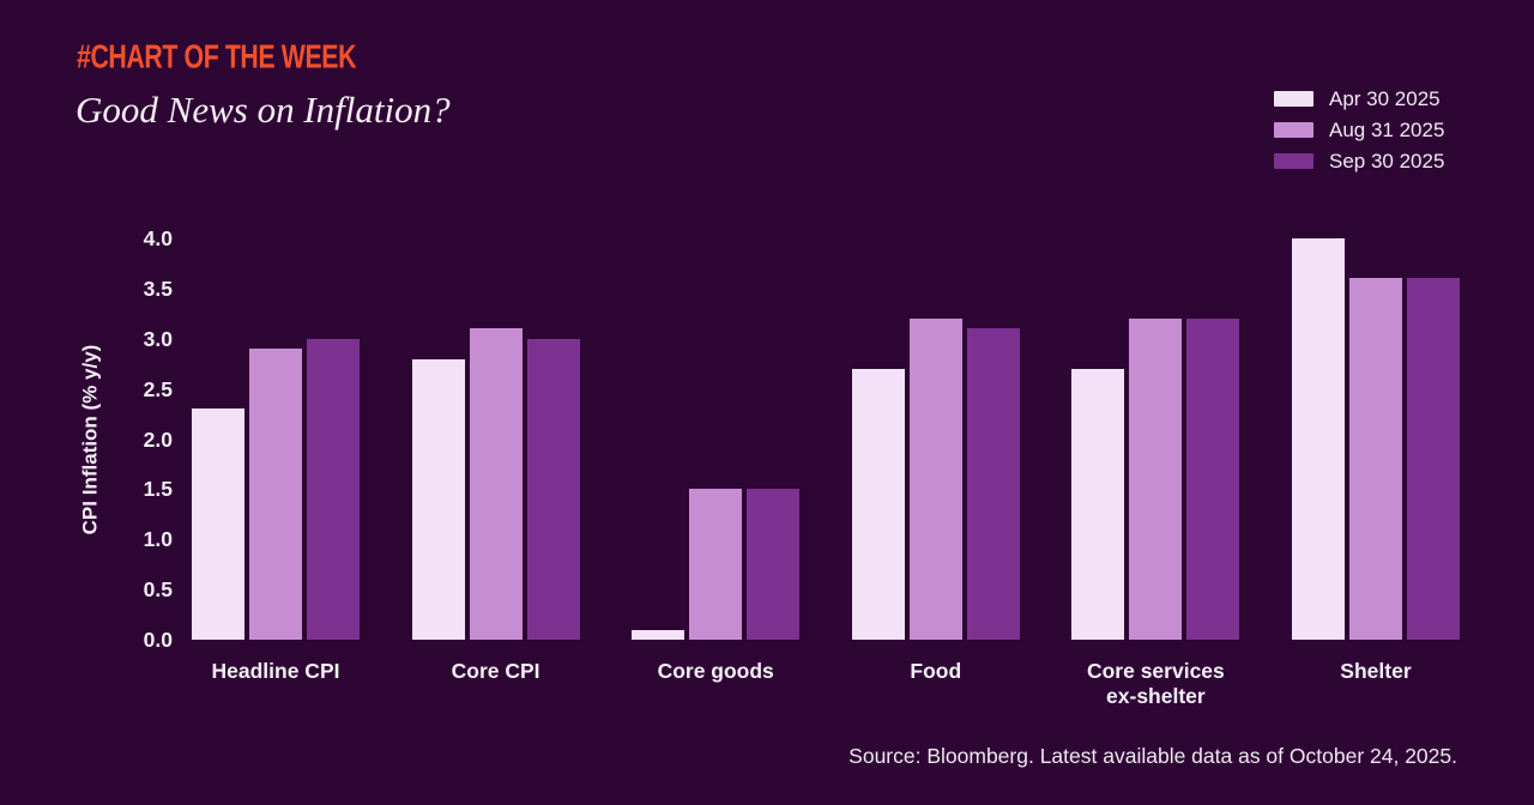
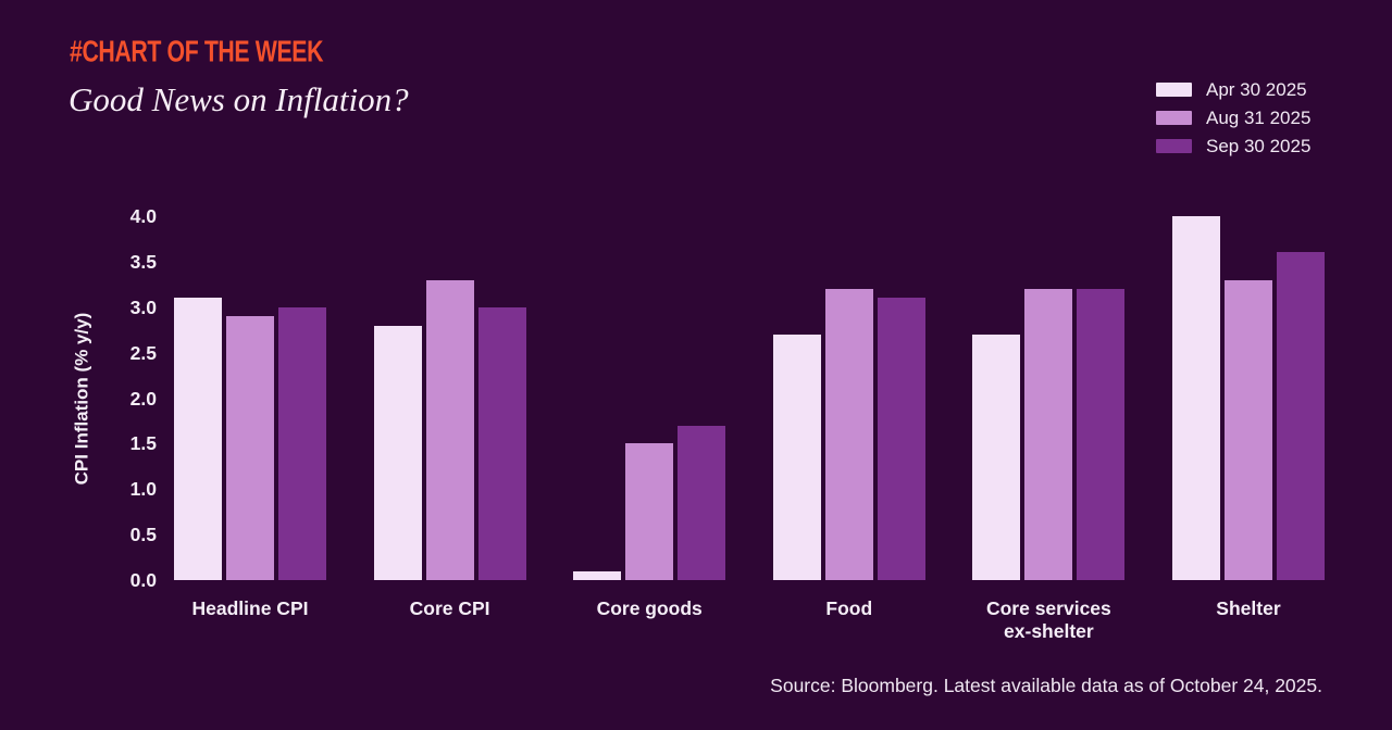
Apr 30 2025/Headline CPI: 2.3 -> 3.1
Aug 31 2025/Core CPI: 3.1 -> 3.3
Sep 30 2025/Core goods: 1.5 -> 1.7
Aug 31 2025/Shelter: 3.6 -> 3.3
